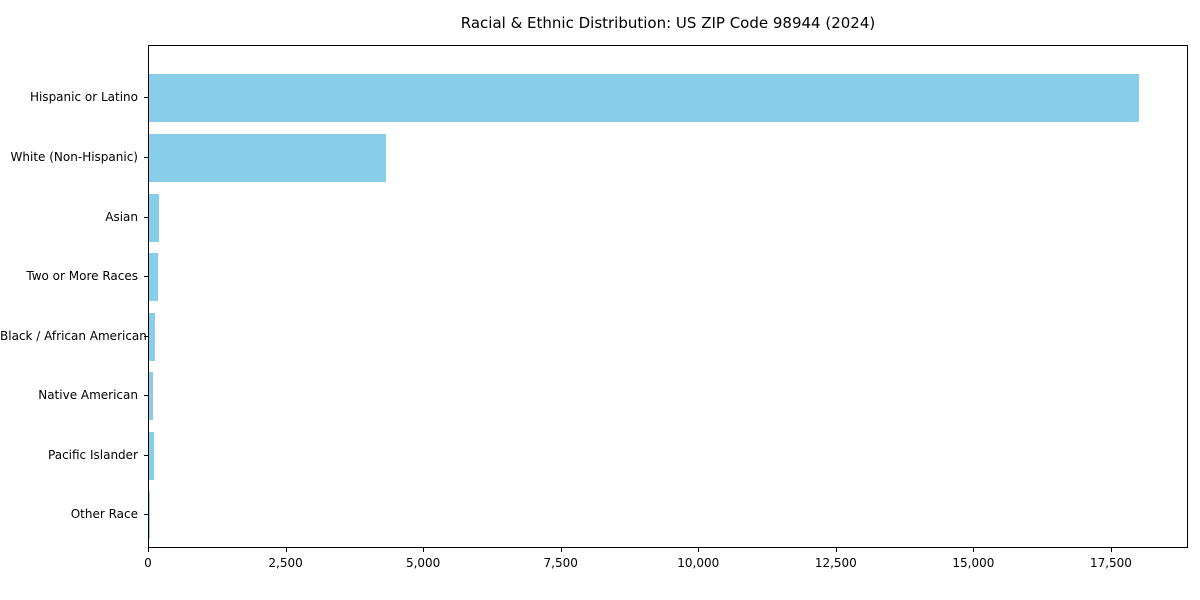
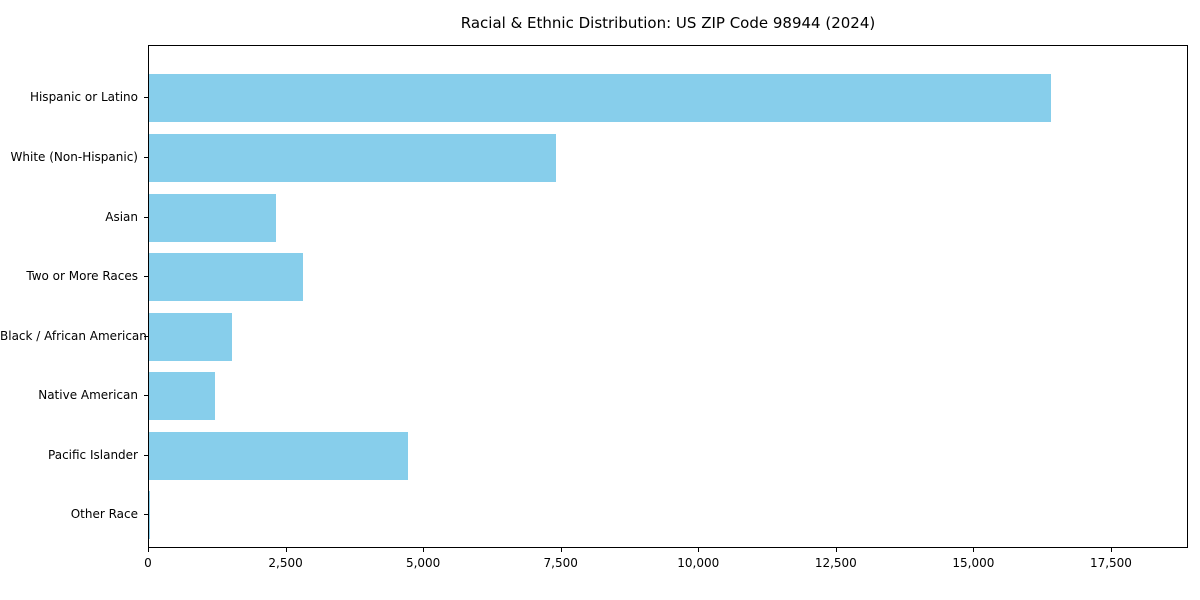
Hispanic or Latino: 18000 -> 16400
White (Non-Hispanic): 4300 -> 7400
Asian: 200 -> 2300
Two or More Races: 200 -> 2800
Black / African American: 100 -> 1500
Native American: 100 -> 1200
Pacific Islander: 100 -> 4700
